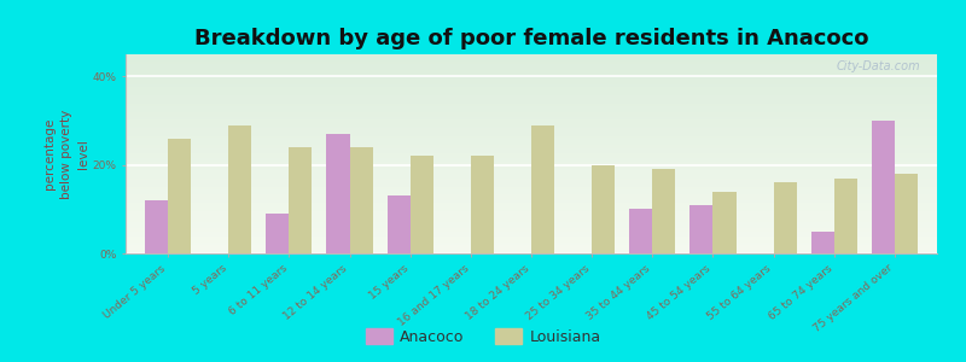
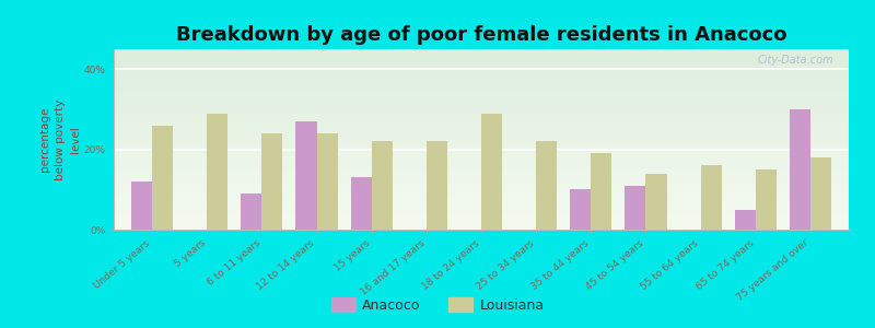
Louisiana/25 to 34 years: 20% -> 22%
Louisiana/65 to 74 years: 17% -> 15%
